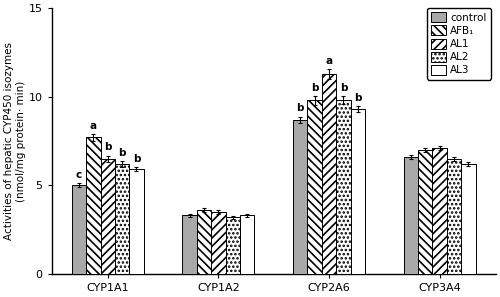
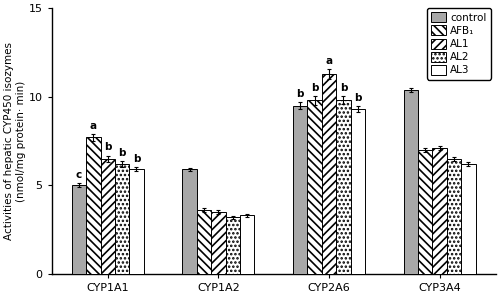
control/CYP1A2: 3.3 -> 5.9
control/CYP2A6: 8.7 -> 9.5
control/CYP3A4: 6.6 -> 10.4
